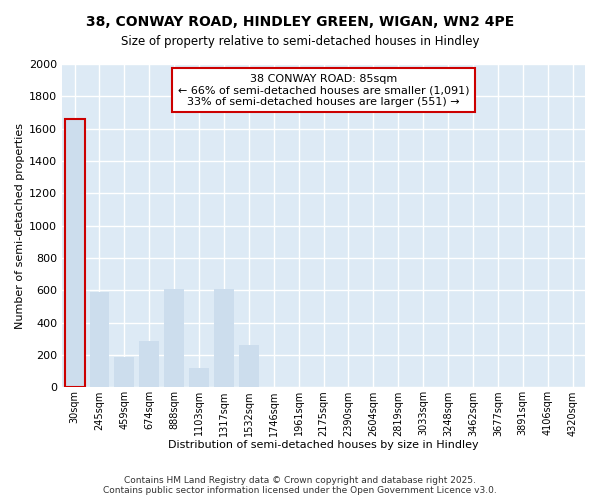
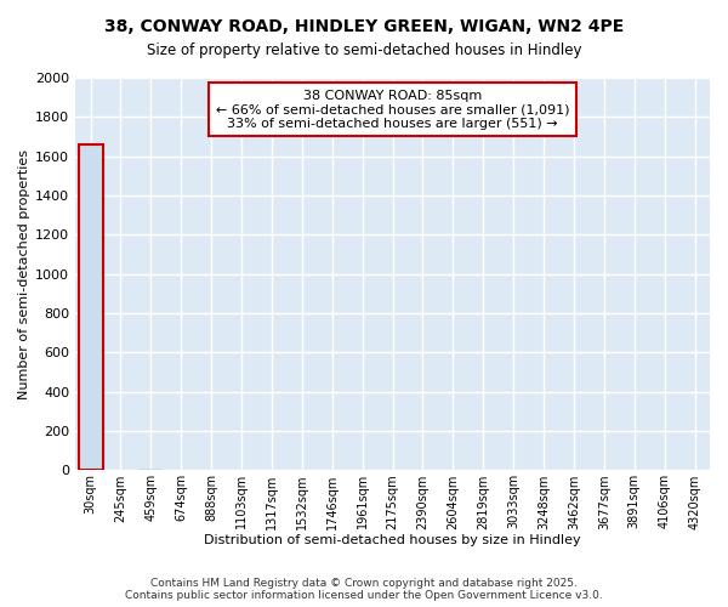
245sqm: 590 -> 0
459sqm: 190 -> 10
674sqm: 290 -> 0
888sqm: 610 -> 0
1103sqm: 120 -> 0
1317sqm: 610 -> 0
1532sqm: 260 -> 0
